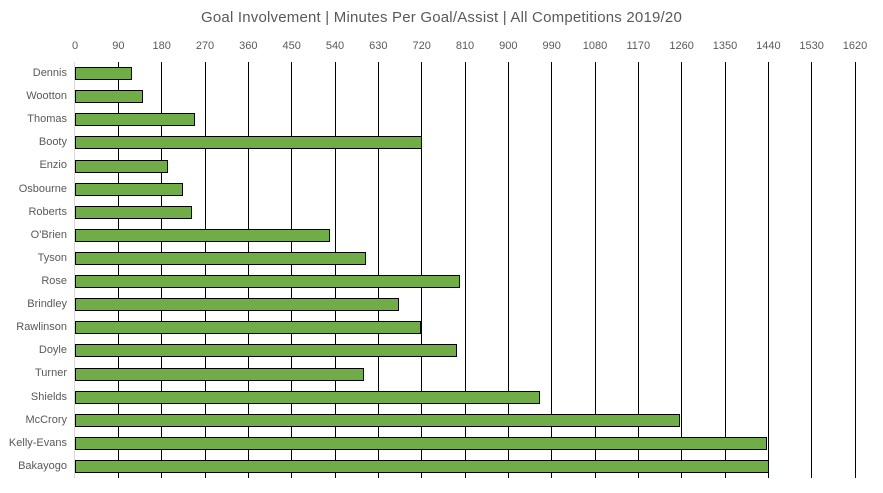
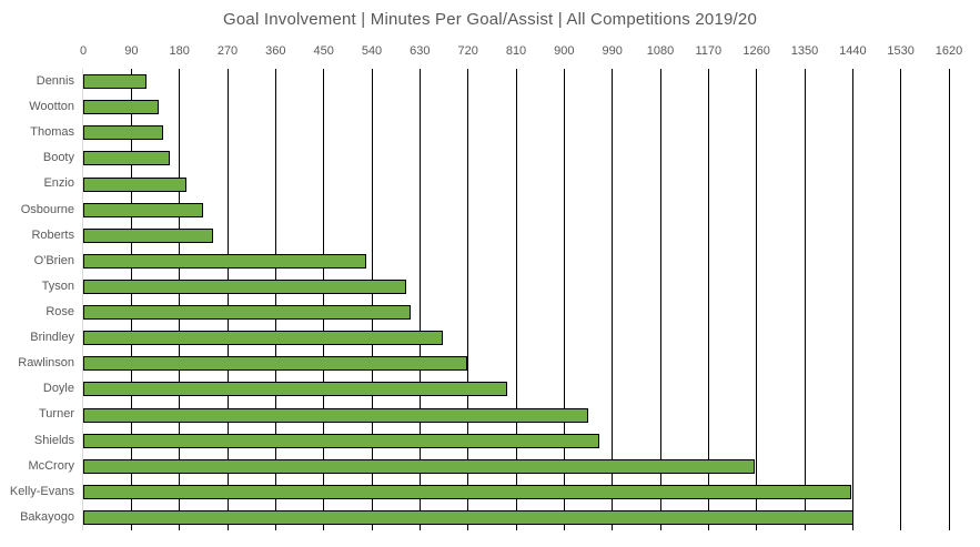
Thomas: 250 -> 150
Booty: 720 -> 160
Rose: 800 -> 610
Turner: 600 -> 940
